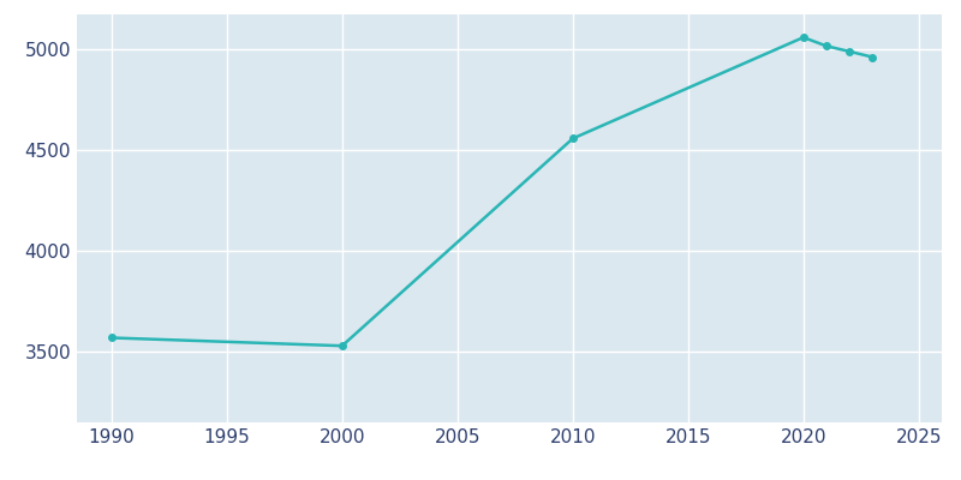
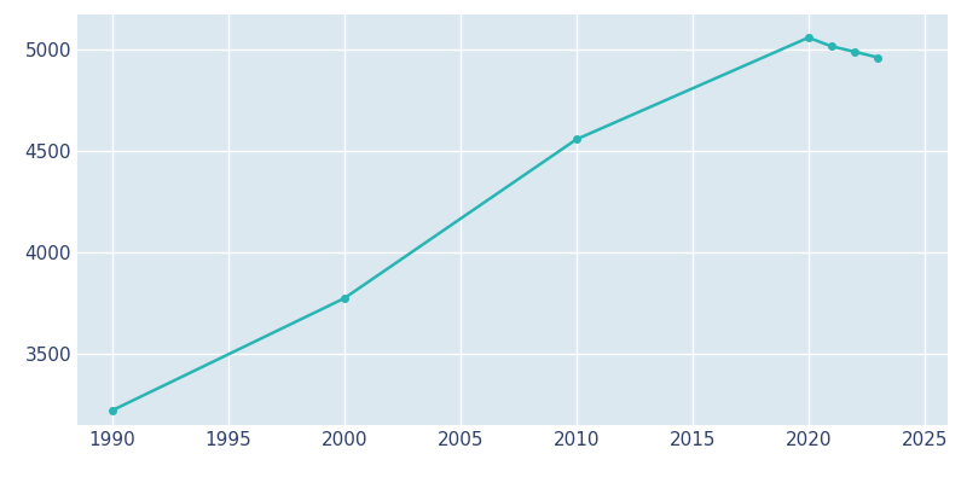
1990: 3570 -> 3220
2000: 3530 -> 3780
